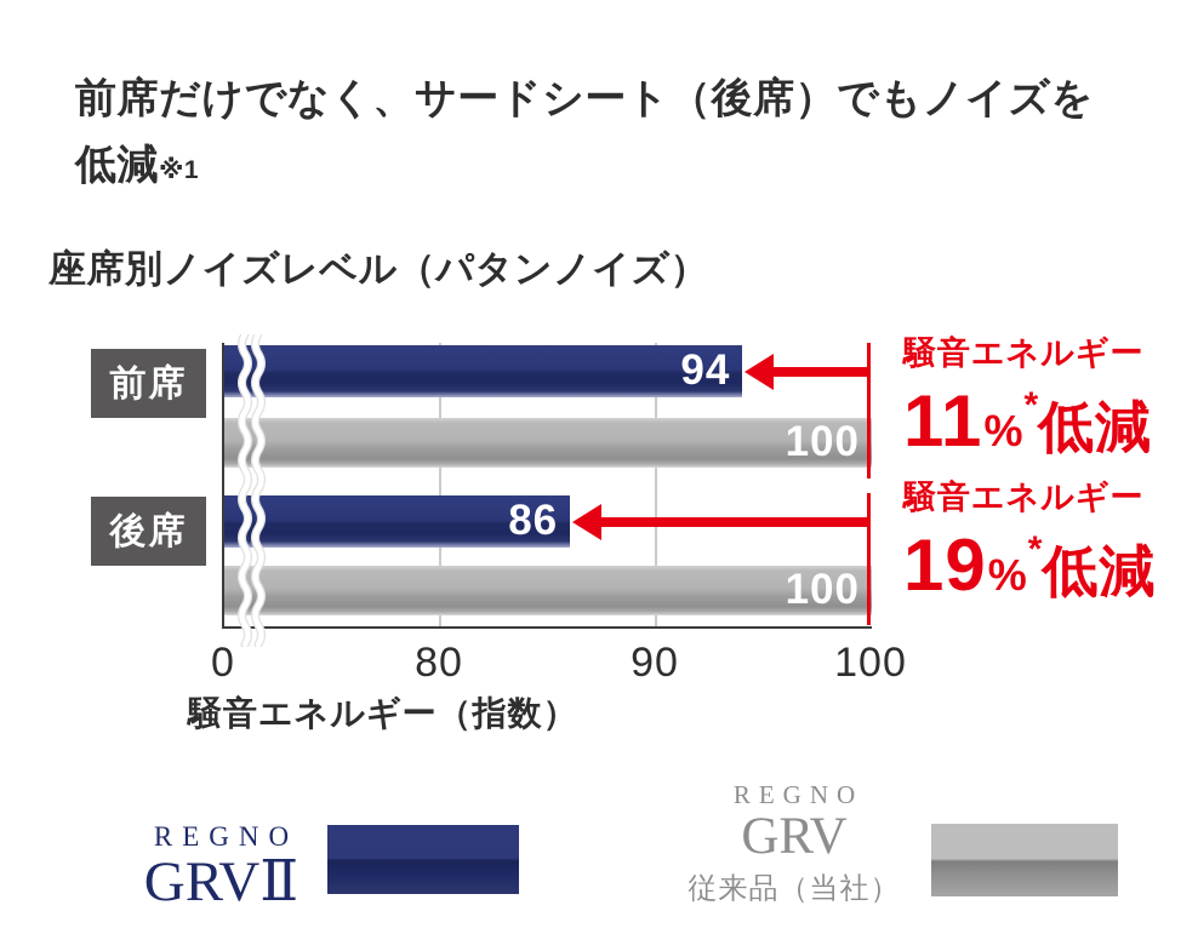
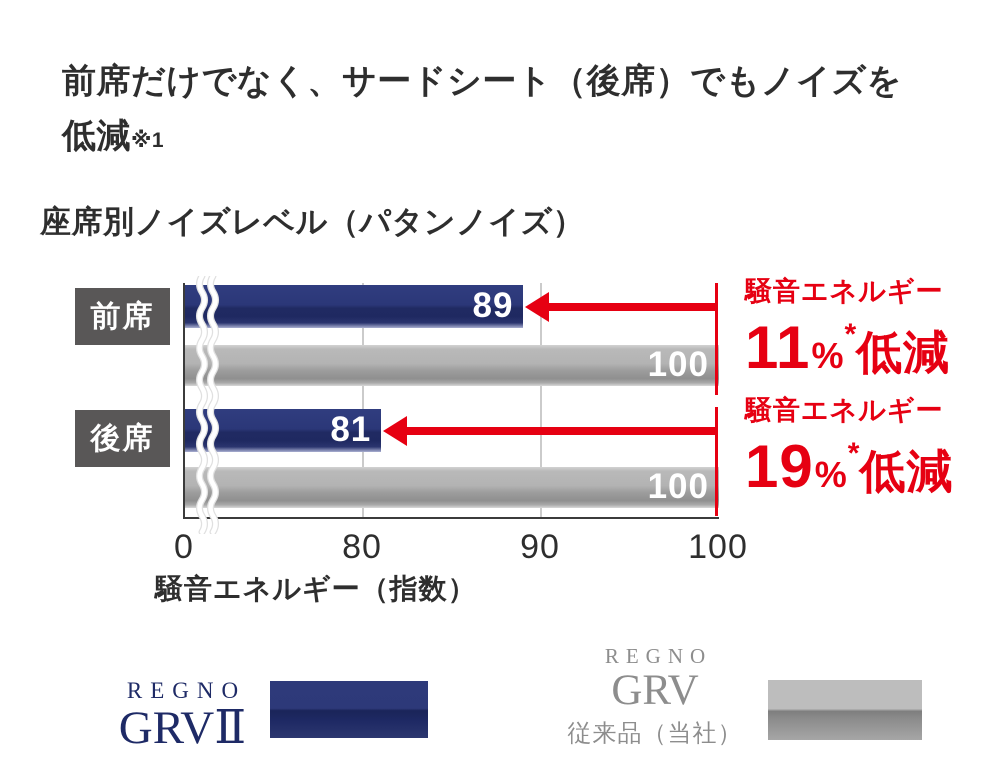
REGNO GRVⅡ/前席: 94 -> 89
REGNO GRVⅡ/後席: 86 -> 81
